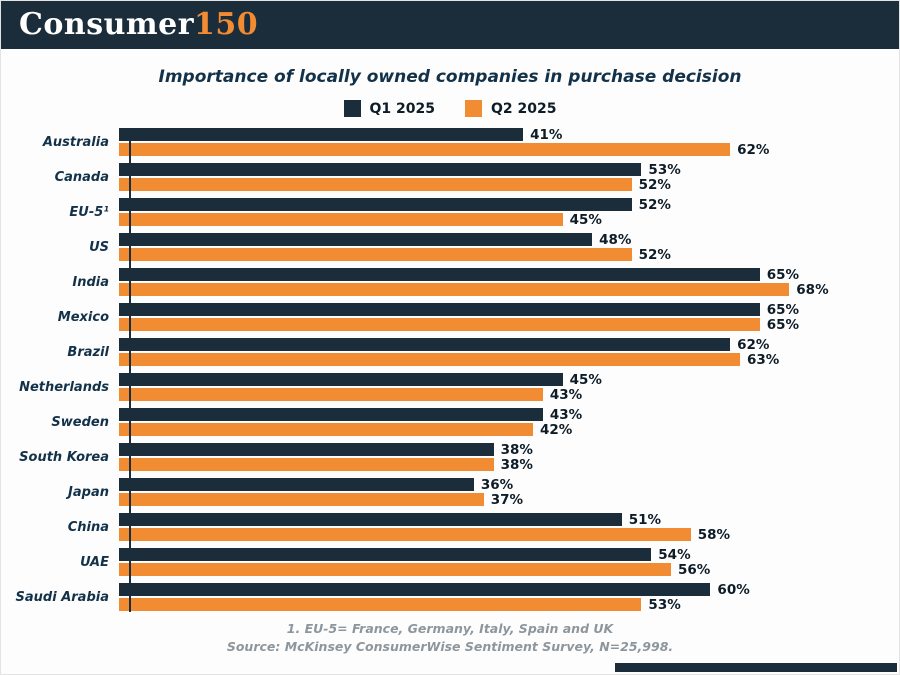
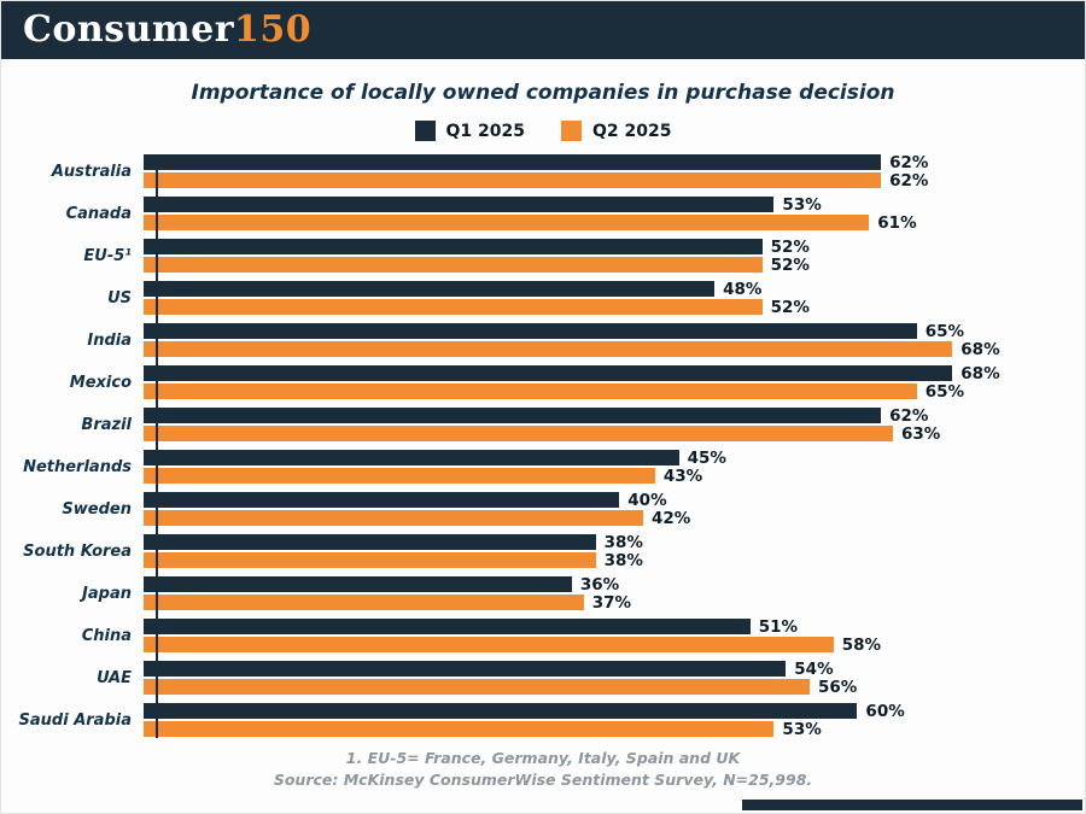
Q1 2025/Australia: 41% -> 62%
Q2 2025/Canada: 52% -> 61%
Q2 2025/EU-5¹: 45% -> 52%
Q1 2025/Mexico: 65% -> 68%
Q1 2025/Sweden: 43% -> 40%
